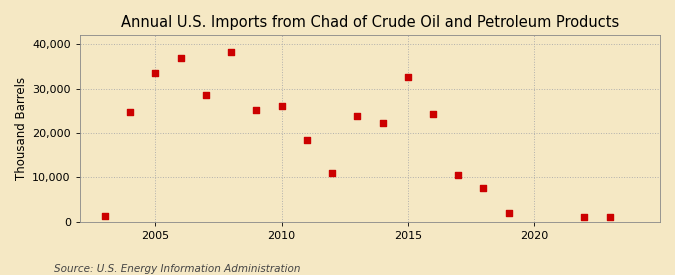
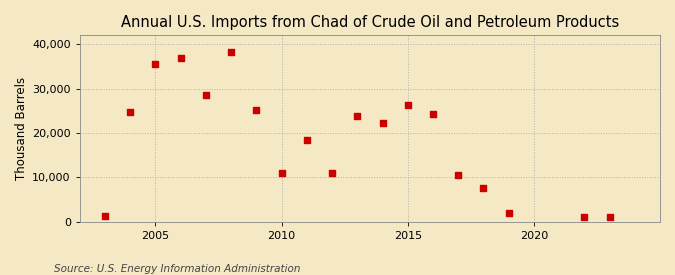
2005: 33,500 -> 35,500
2010: 26,000 -> 11,000
2015: 32,500 -> 26,200
